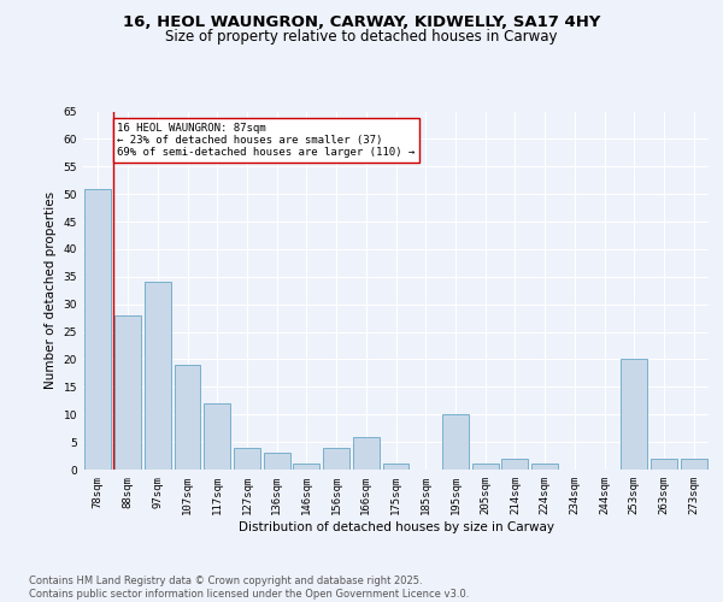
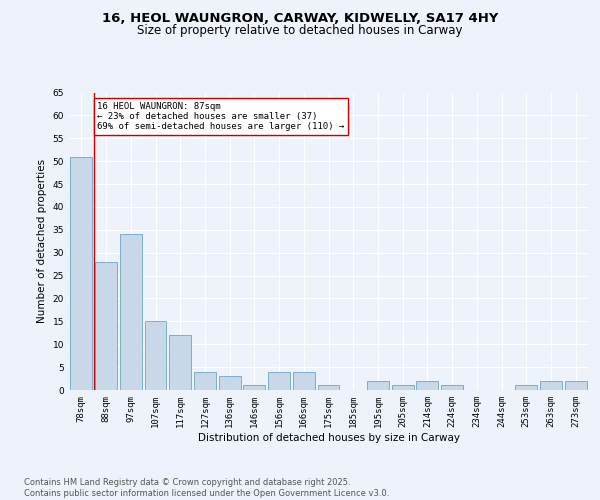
107sqm: 19 -> 15
166sqm: 6 -> 4
195sqm: 10 -> 2
253sqm: 20 -> 1
